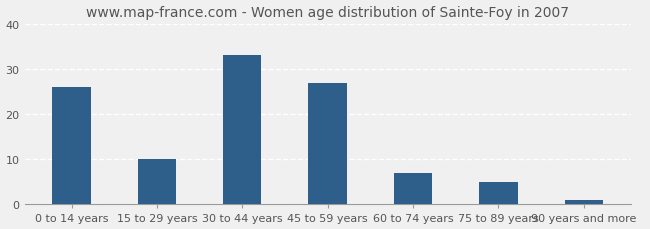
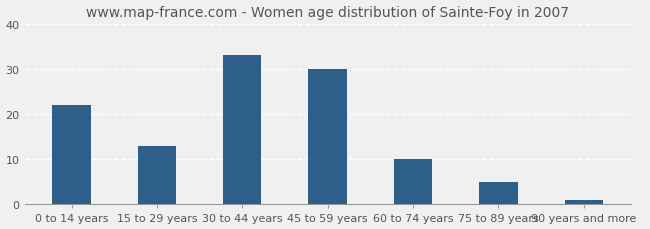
0 to 14 years: 26 -> 22
15 to 29 years: 10 -> 13
45 to 59 years: 27 -> 30
60 to 74 years: 7 -> 10
